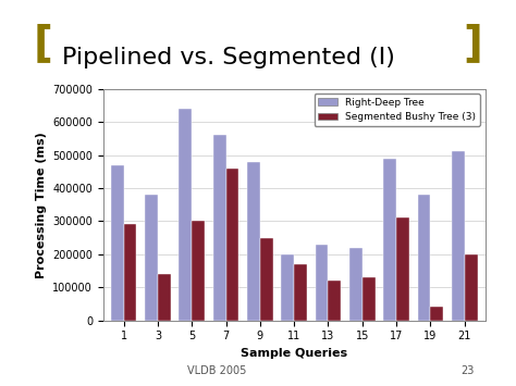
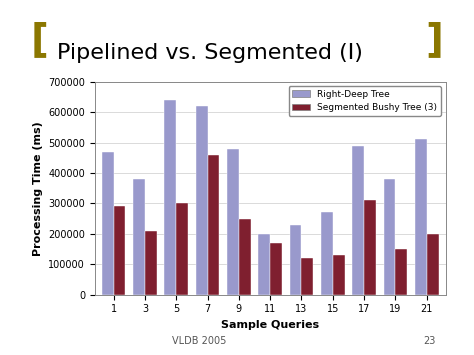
Segmented Bushy Tree (3)/3: 140000 -> 210000
Right-Deep Tree/7: 560000 -> 620000
Right-Deep Tree/15: 220000 -> 270000
Segmented Bushy Tree (3)/19: 40000 -> 150000
